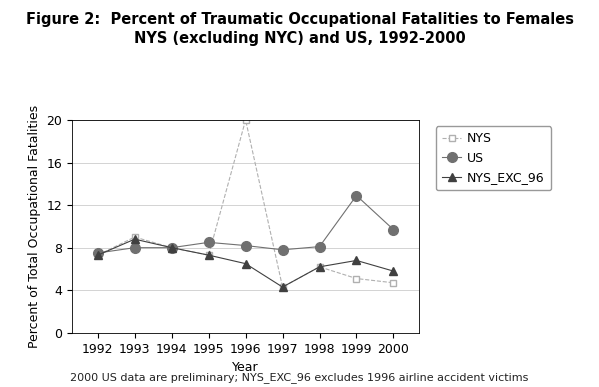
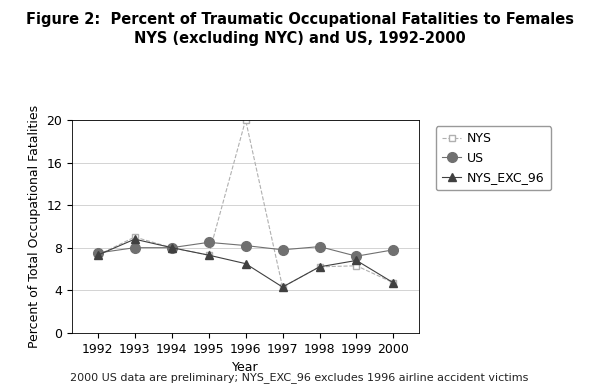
NYS/1999: 5.1 -> 6.3
US/1999: 12.9 -> 7.2
US/2000: 9.7 -> 7.8
NYS_EXC_96/2000: 5.8 -> 4.7
